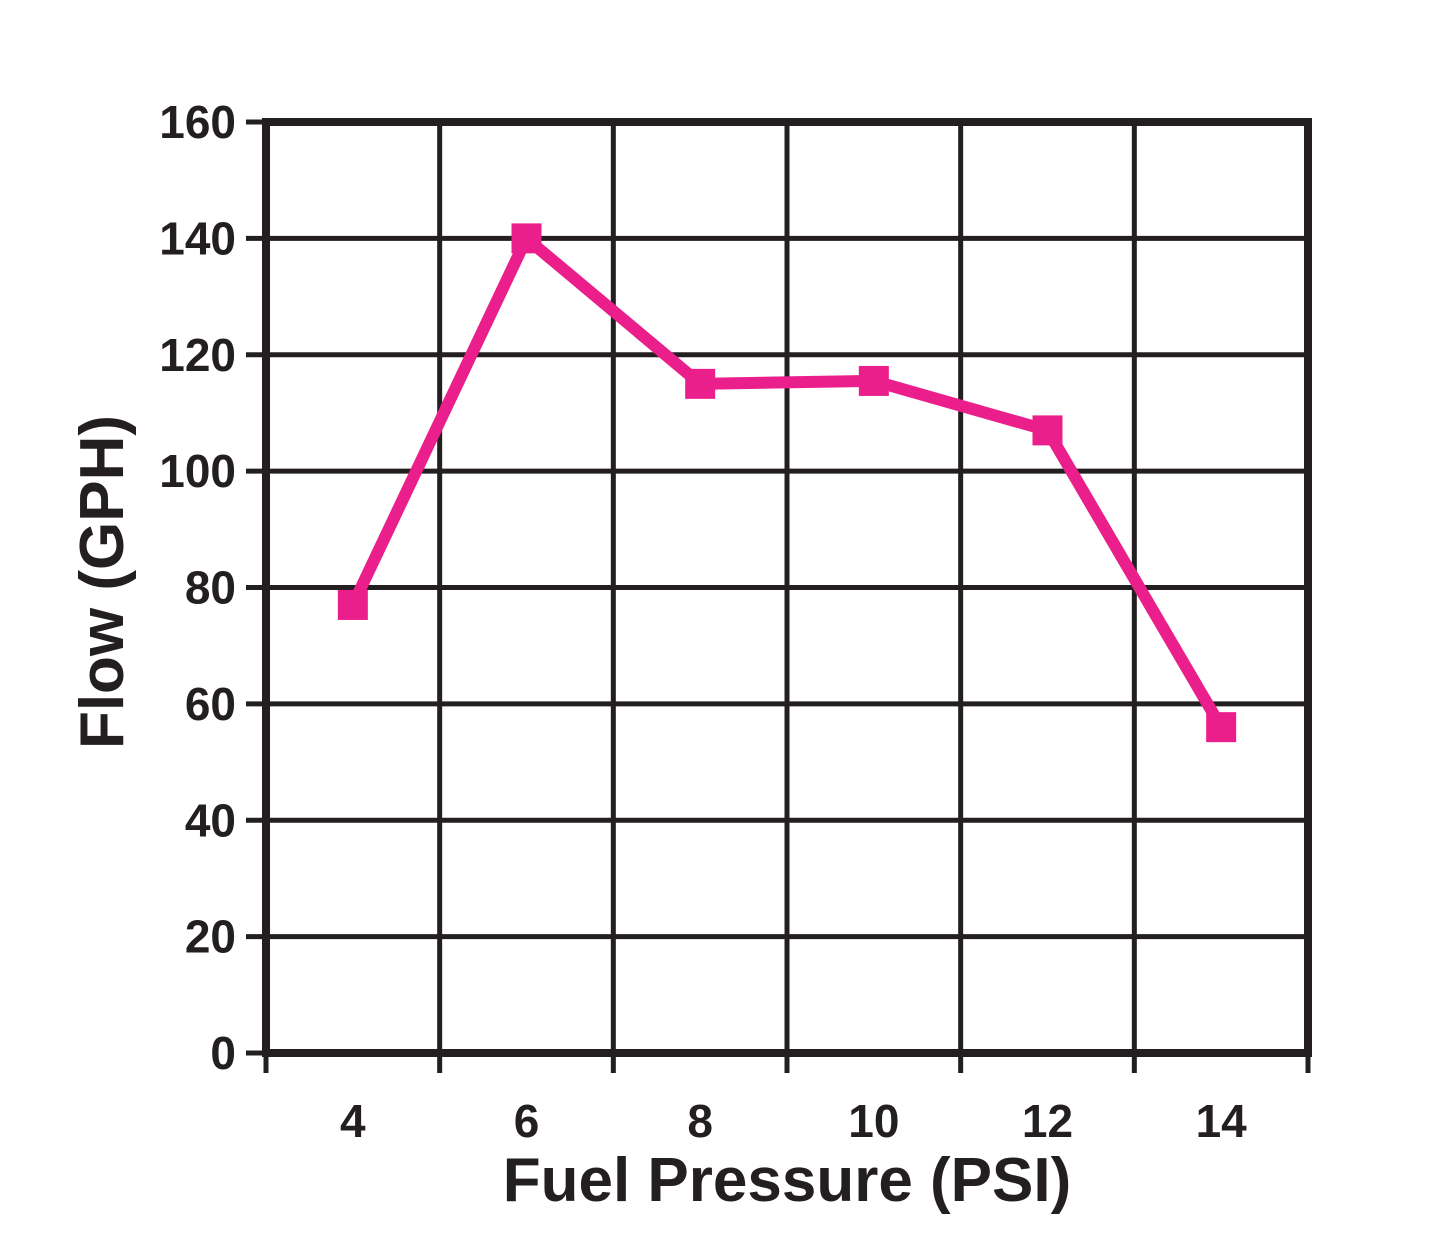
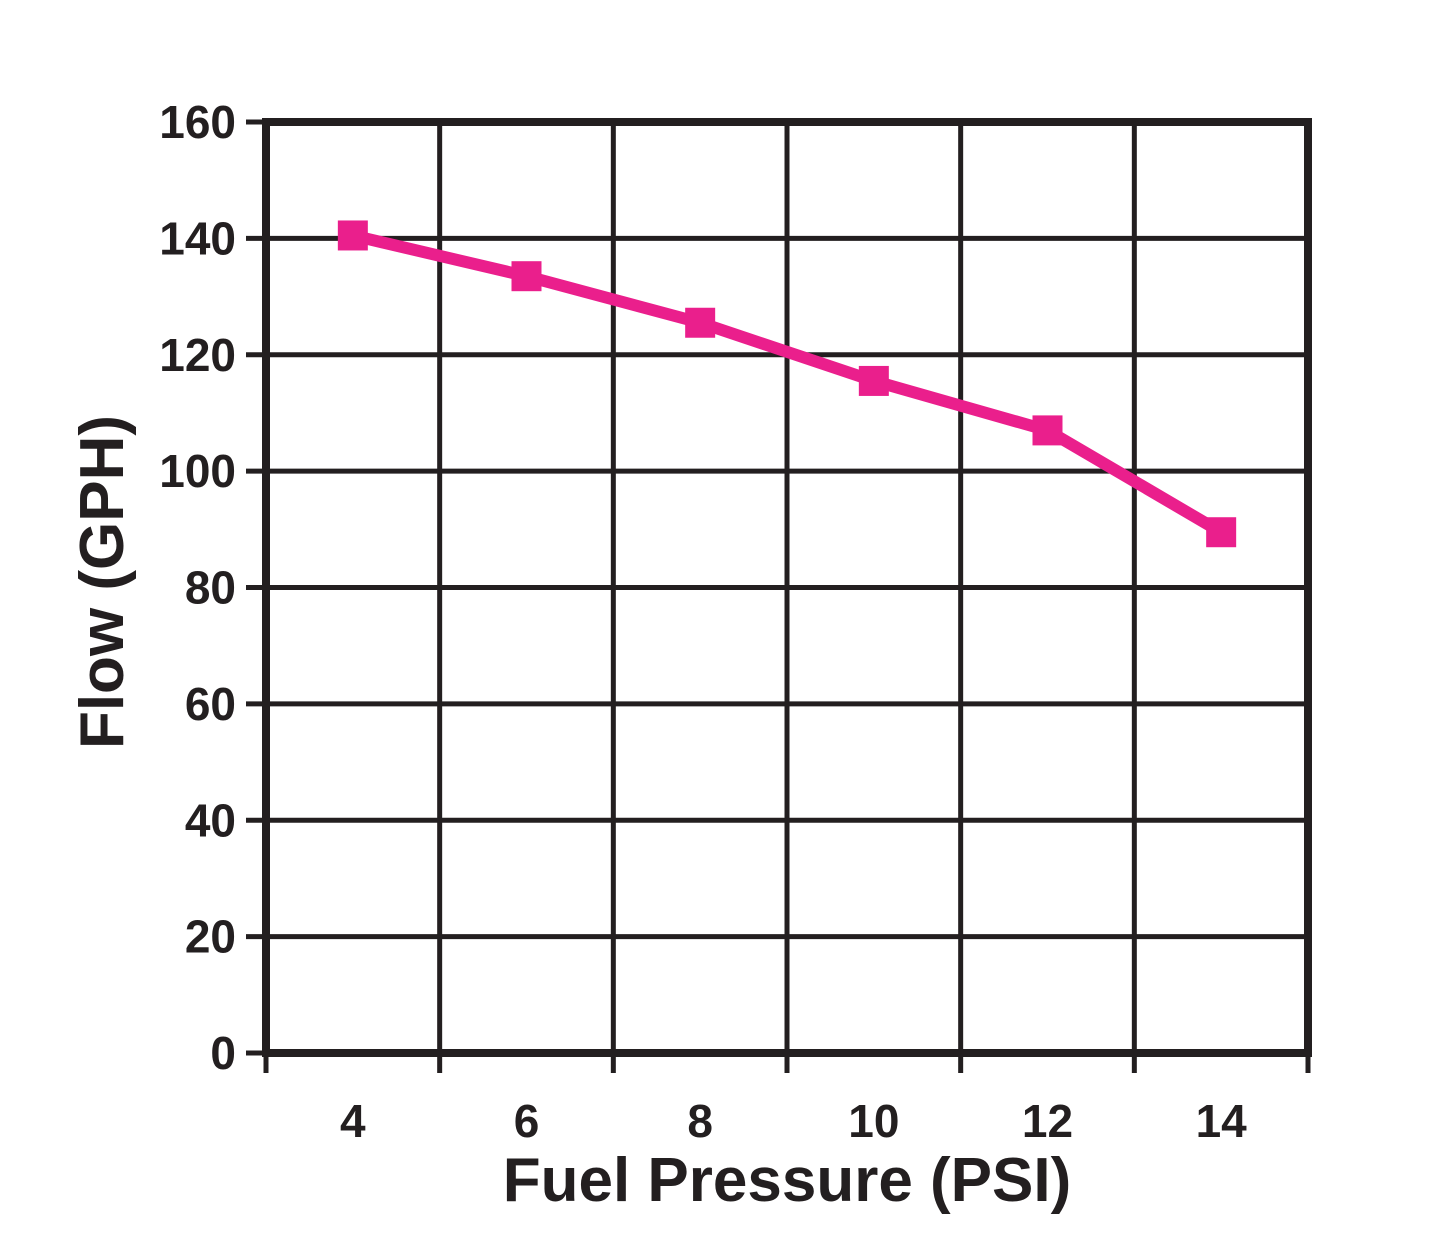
4: 77 -> 140
6: 140 -> 134
8: 115 -> 126
14: 56 -> 90
